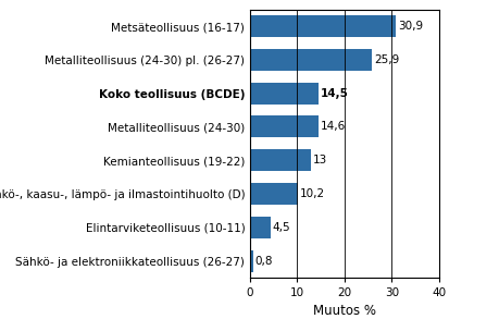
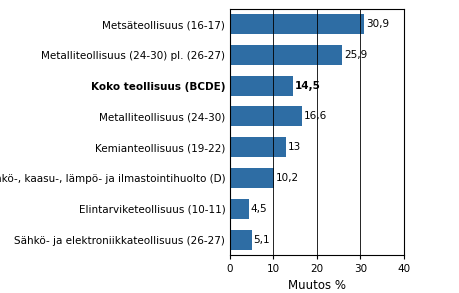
Metalliteollisuus (24-30): 14,6 -> 16,6
Sähkö- ja elektroniikkateollisuus (26-27): 0,8 -> 5,1
